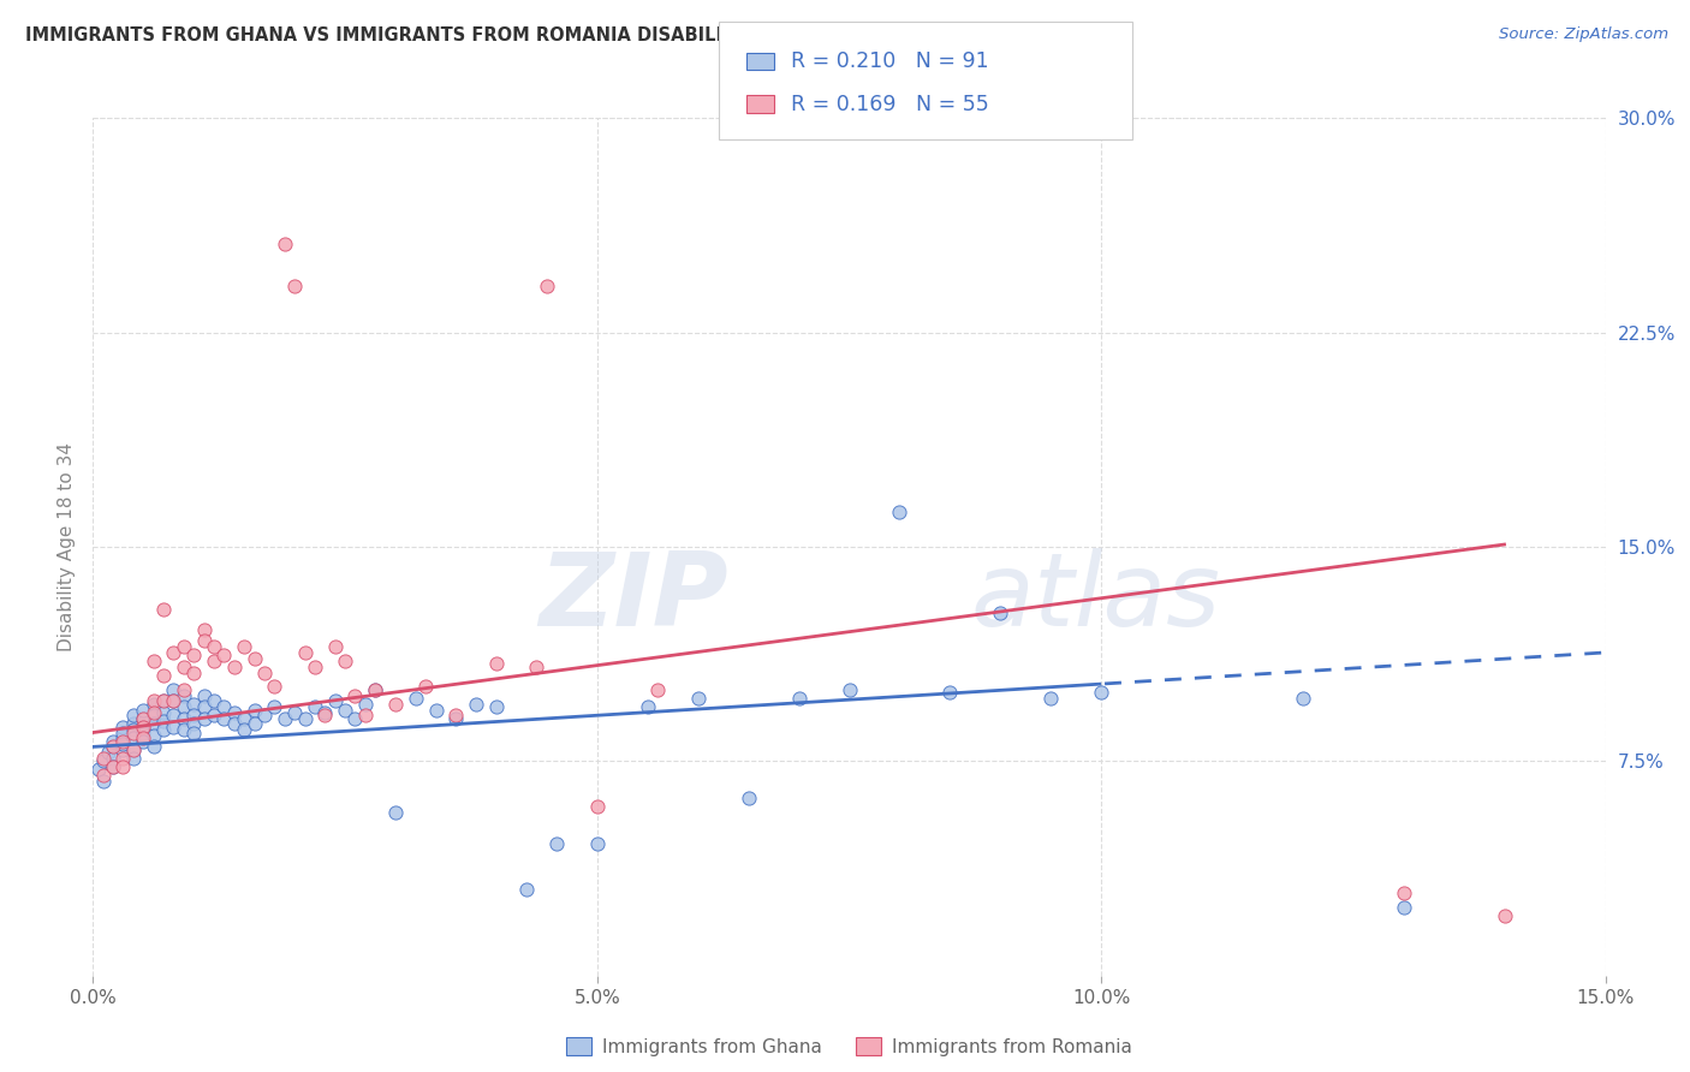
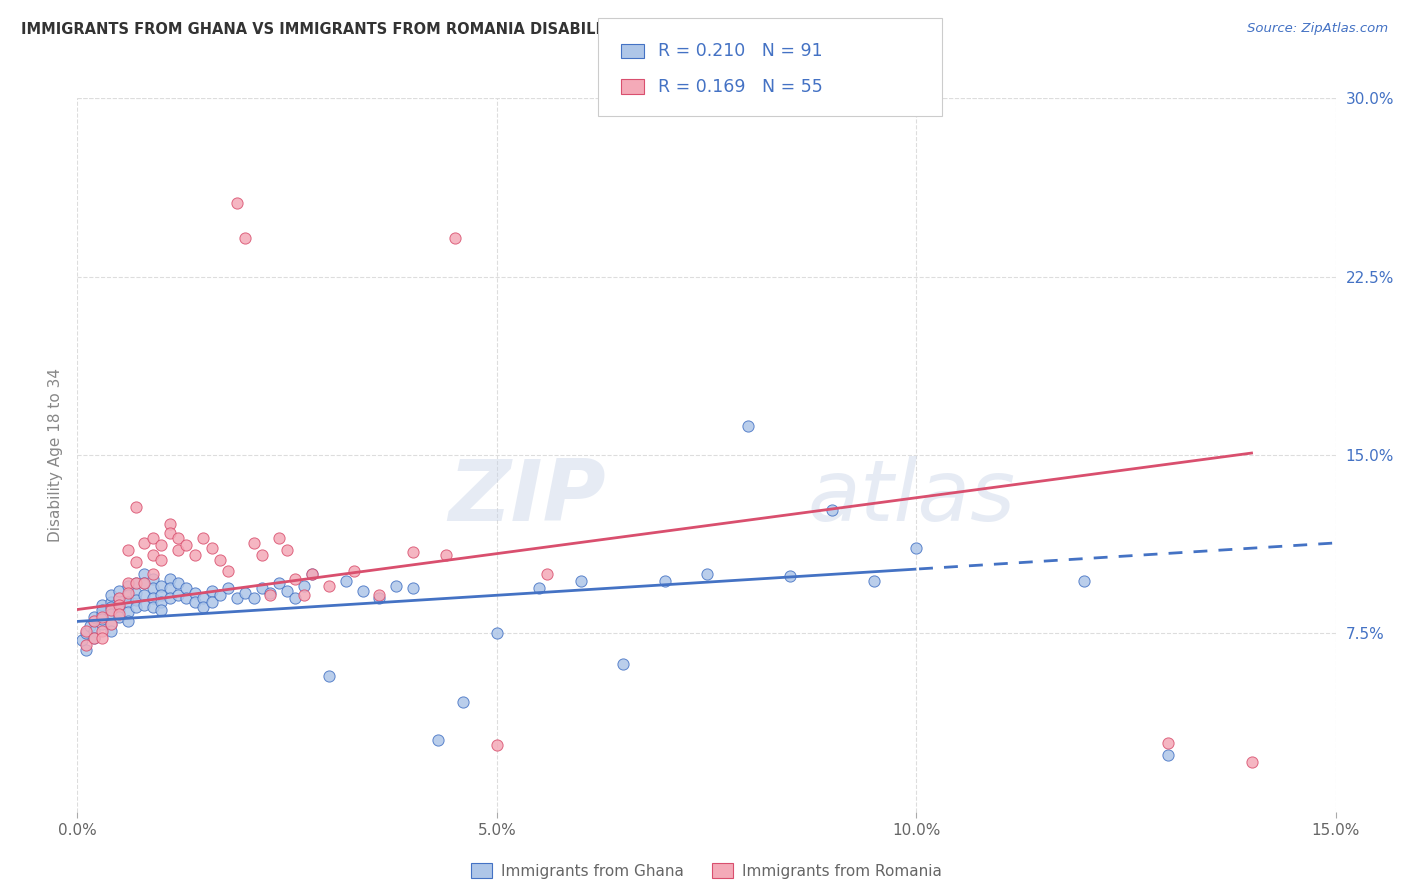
Immigrants from Ghana/5.0%: 4.6% -> 7.5%
Immigrants from Romania/5.0%: 5.9% -> 2.8%
Immigrants from Ghana/10.0%: 9.9% -> 11.1%
